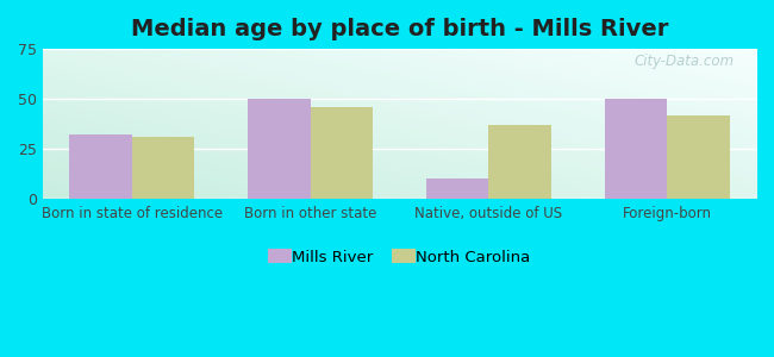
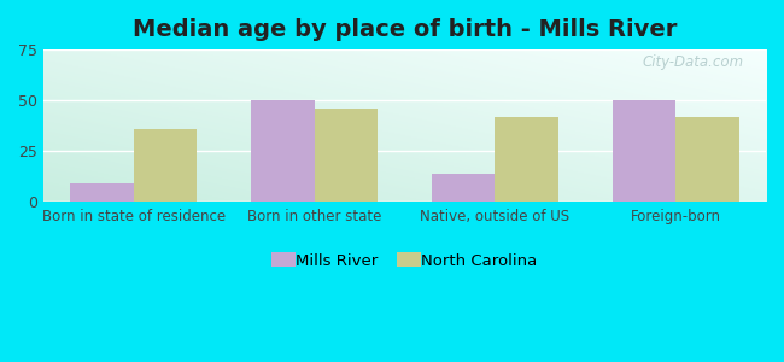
Mills River/Born in state of residence: 32 -> 9
North Carolina/Born in state of residence: 31 -> 36
Mills River/Native, outside of US: 10 -> 14
North Carolina/Native, outside of US: 37 -> 42
